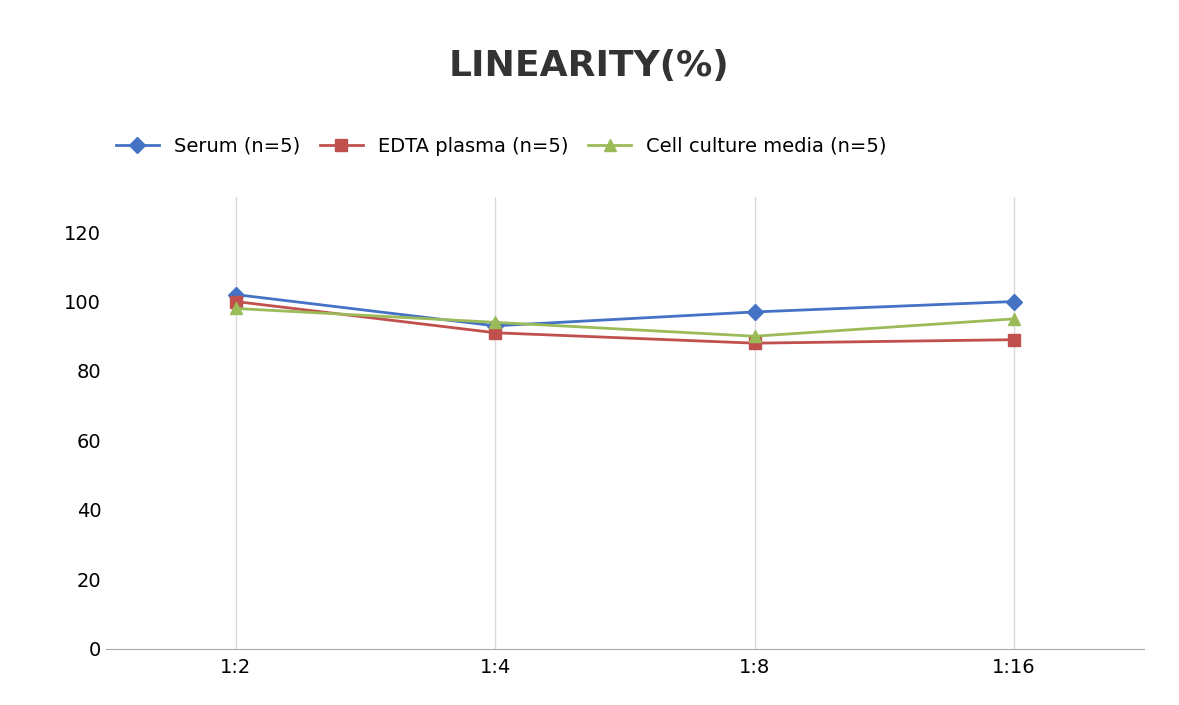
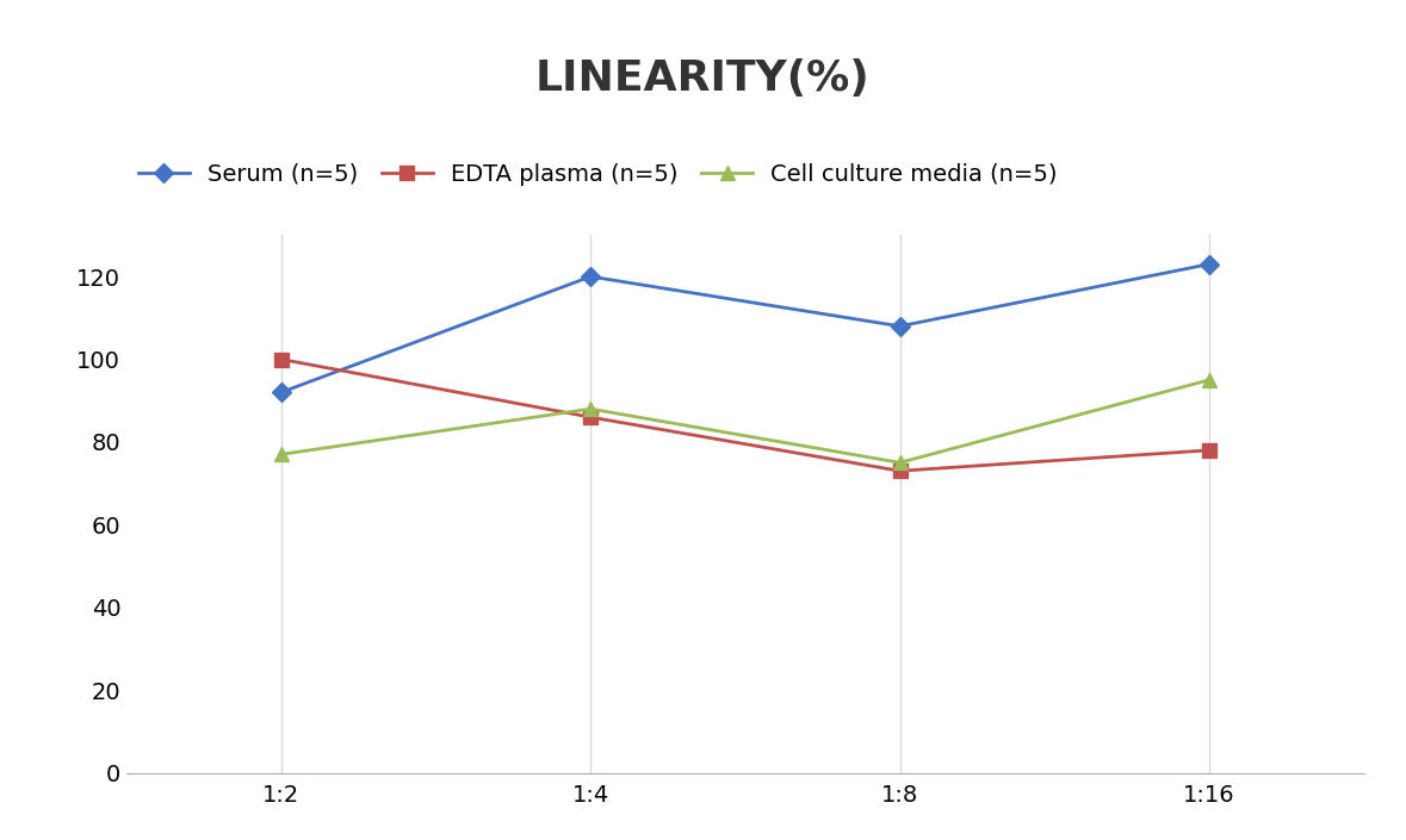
Serum (n=5)/1:2: 102 -> 92
Cell culture media (n=5)/1:2: 98 -> 77
Serum (n=5)/1:4: 93 -> 120
EDTA plasma (n=5)/1:4: 91 -> 86
Cell culture media (n=5)/1:4: 94 -> 88
Serum (n=5)/1:8: 97 -> 108
EDTA plasma (n=5)/1:8: 88 -> 73
Cell culture media (n=5)/1:8: 90 -> 75
Serum (n=5)/1:16: 100 -> 123
EDTA plasma (n=5)/1:16: 89 -> 78
